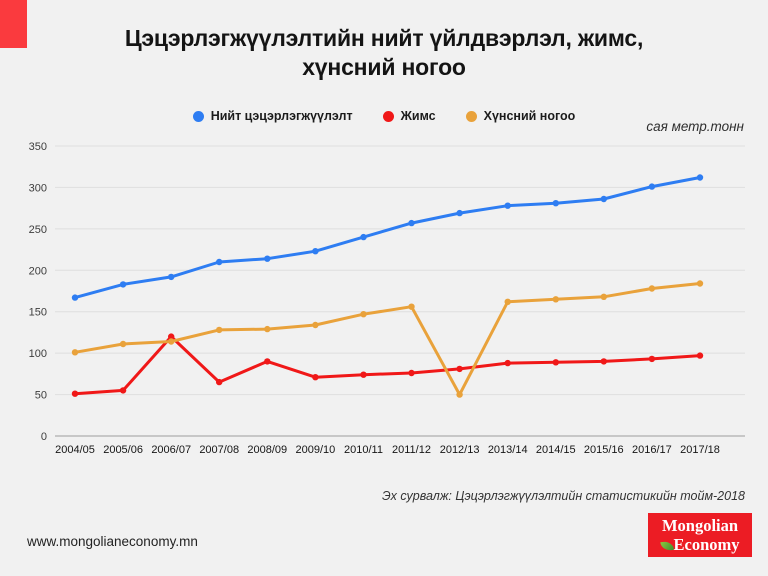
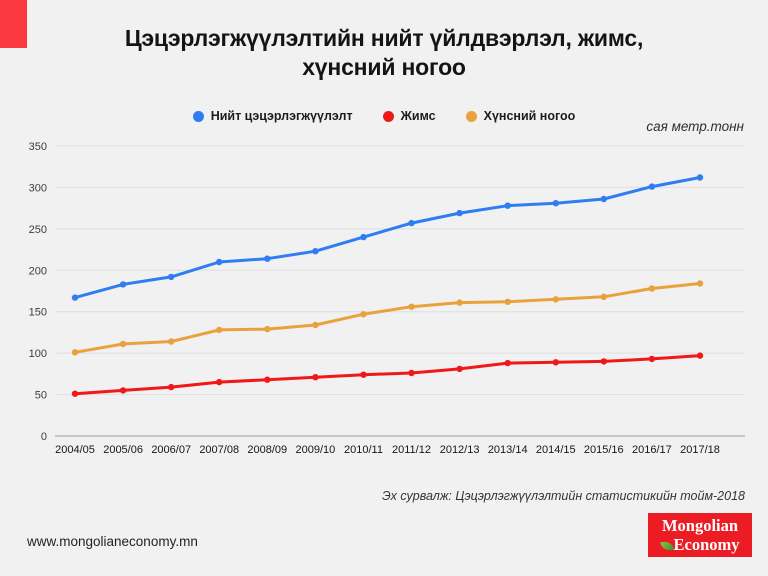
Жимс/2006/07: 120 -> 60
Жимс/2008/09: 90 -> 70
Хүнсний ногоо/2012/13: 50 -> 160
